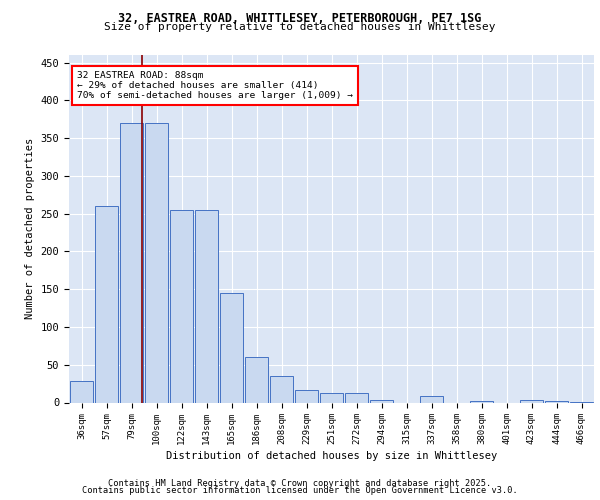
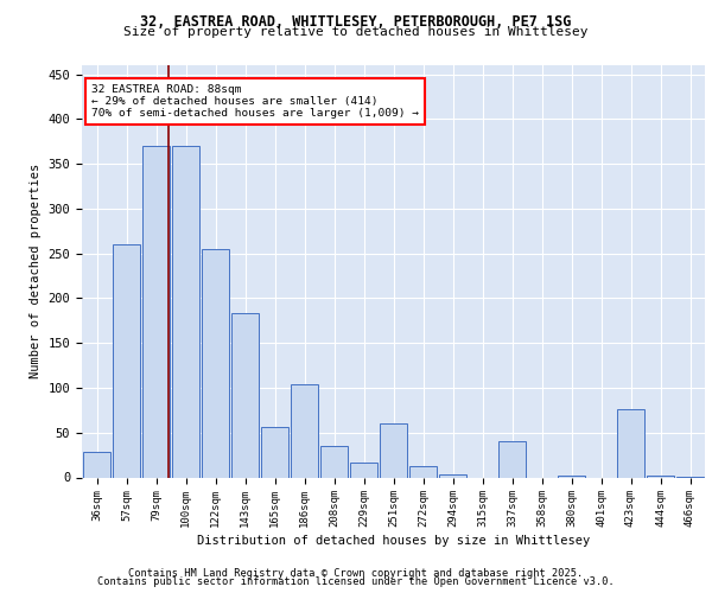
143sqm: 255 -> 184
165sqm: 145 -> 56
186sqm: 60 -> 104
251sqm: 12 -> 60
337sqm: 8 -> 40
423sqm: 3 -> 76
